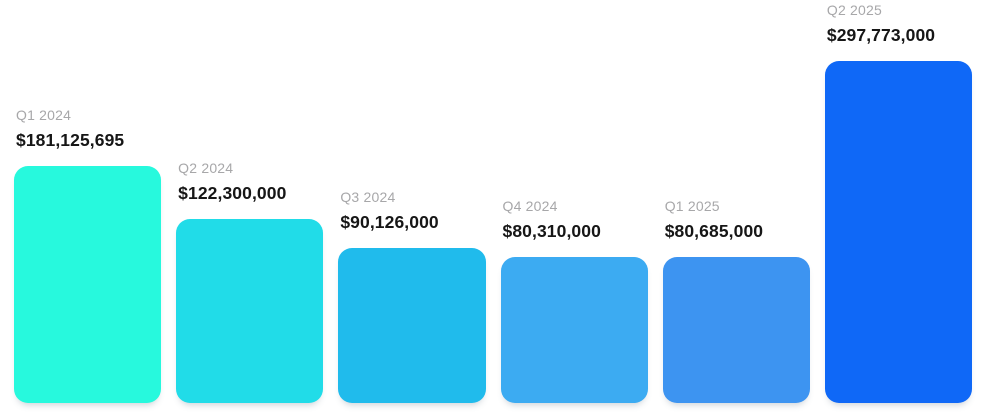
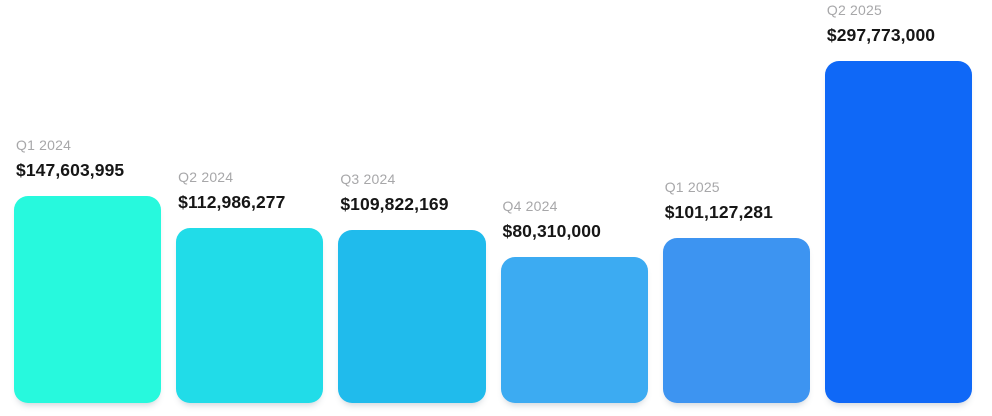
Q1 2024: $181,125,695 -> $147,603,995
Q2 2024: $122,300,000 -> $112,986,277
Q3 2024: $90,126,000 -> $109,822,169
Q1 2025: $80,685,000 -> $101,127,281
